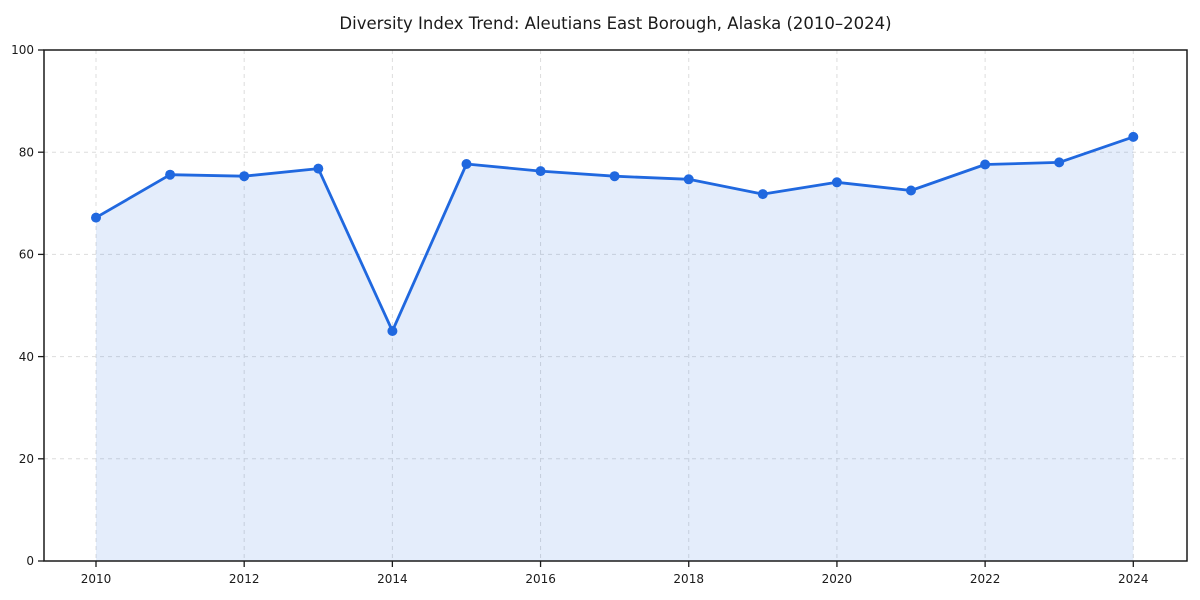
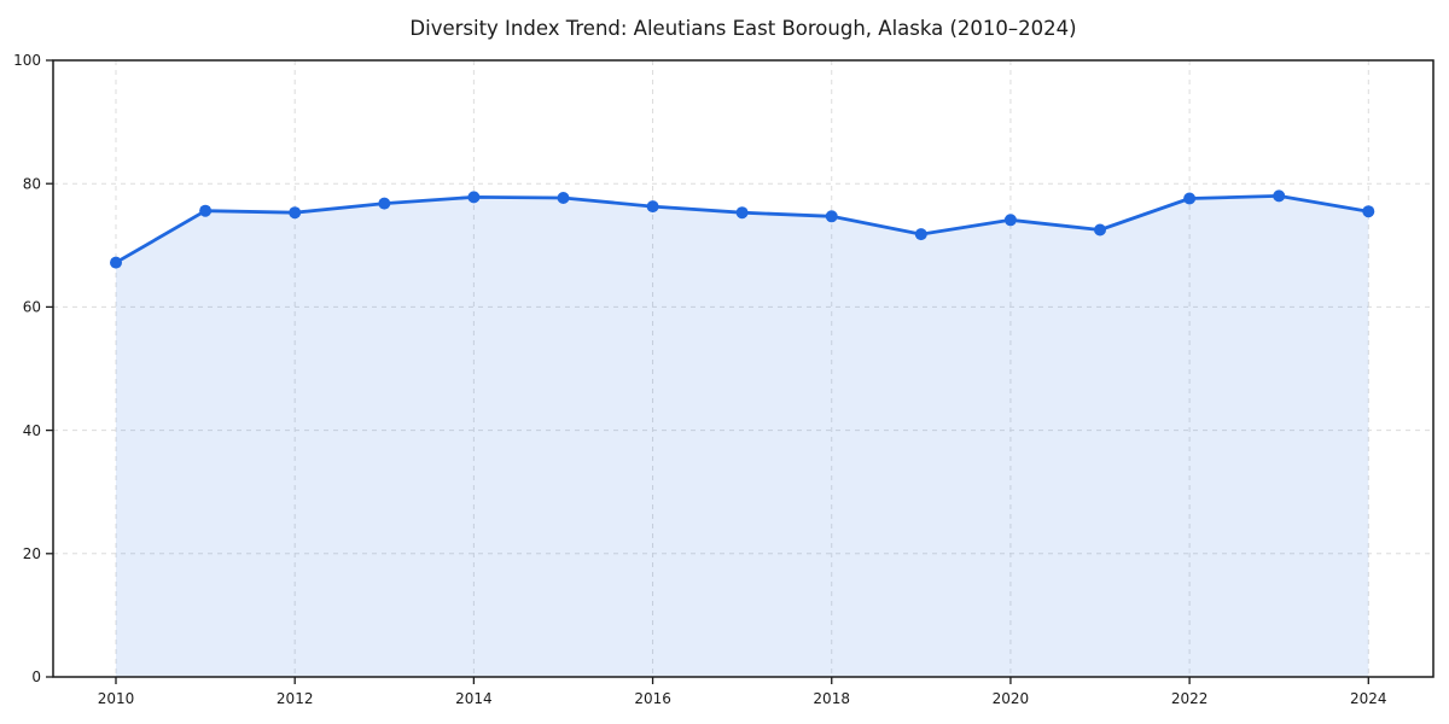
2014: 45 -> 78
2024: 83 -> 76
